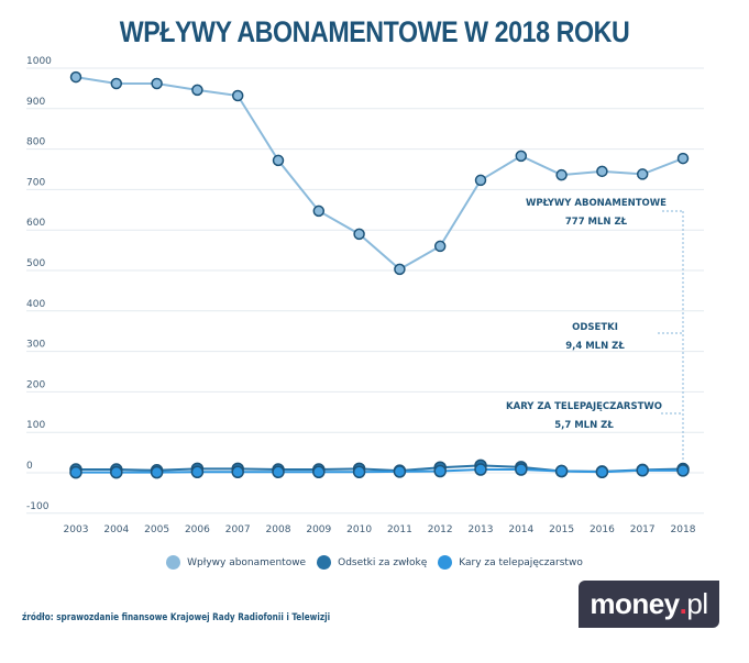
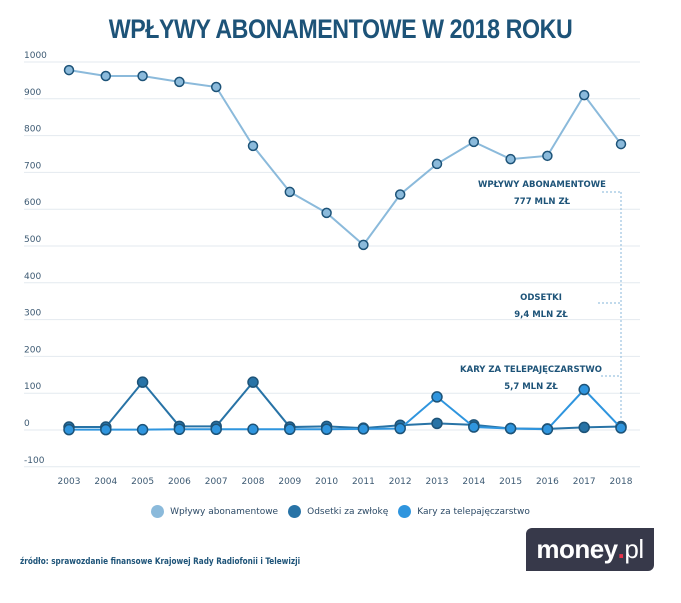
Odsetki za zwłokę/2005: 10 -> 130
Odsetki za zwłokę/2008: 10 -> 130
Wpływy abonamentowe/2012: 560 -> 640
Kary za telepajęczarstwo/2013: 10 -> 90
Wpływy abonamentowe/2017: 740 -> 910
Kary za telepajęczarstwo/2017: 10 -> 110
